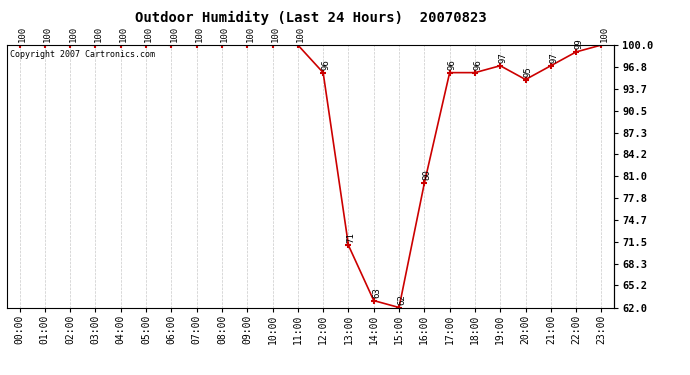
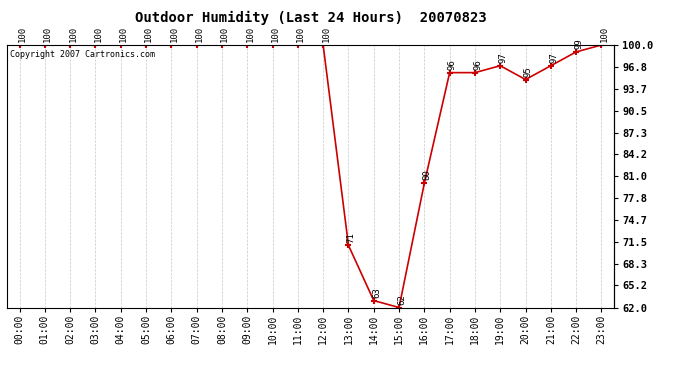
12:00: 96 -> 100
